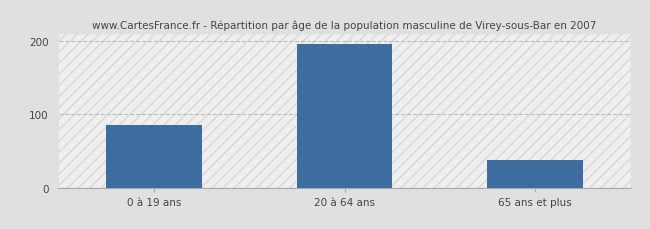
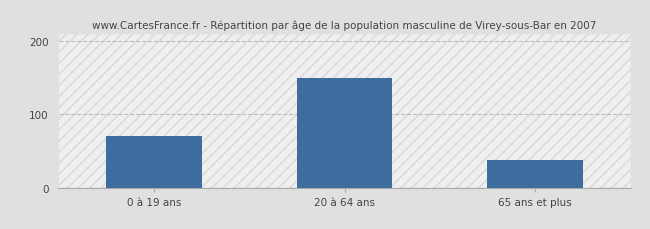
0 à 19 ans: 85 -> 70
20 à 64 ans: 196 -> 150
